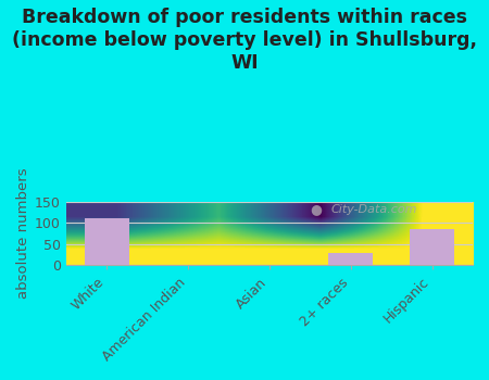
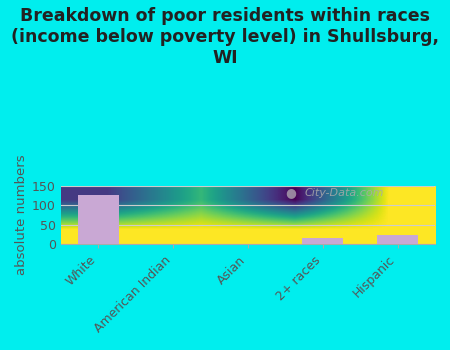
White: 110 -> 125
2+ races: 30 -> 17
Hispanic: 85 -> 25
